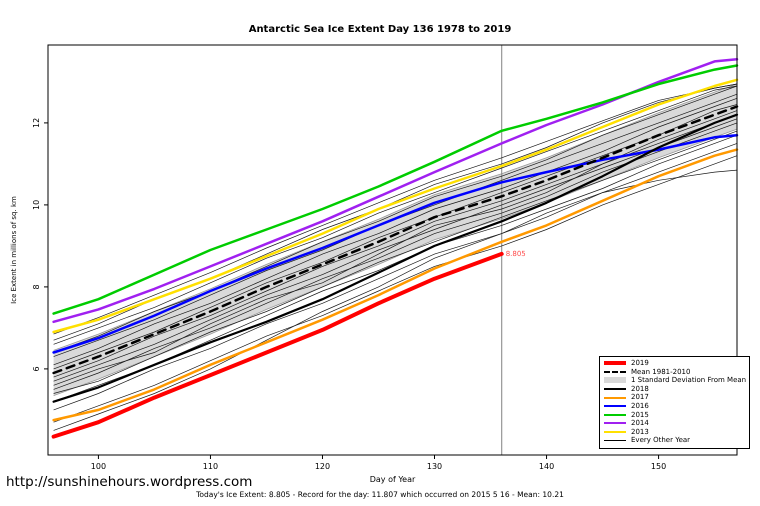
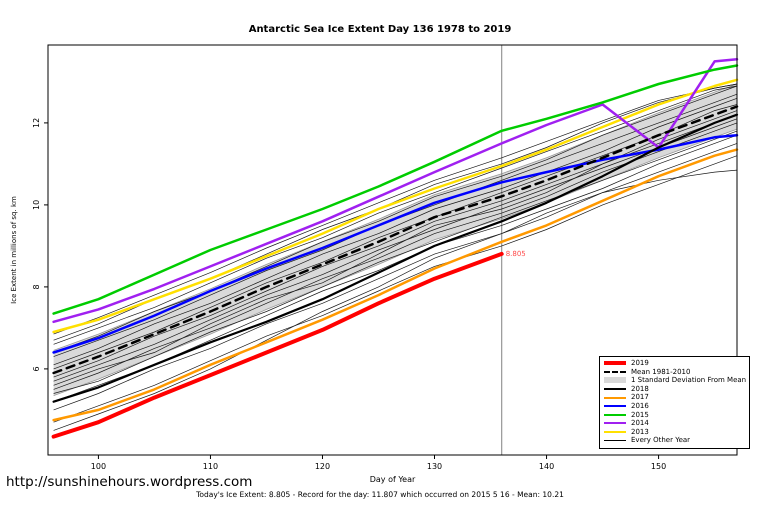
2014/150: 13.0 -> 11.4
